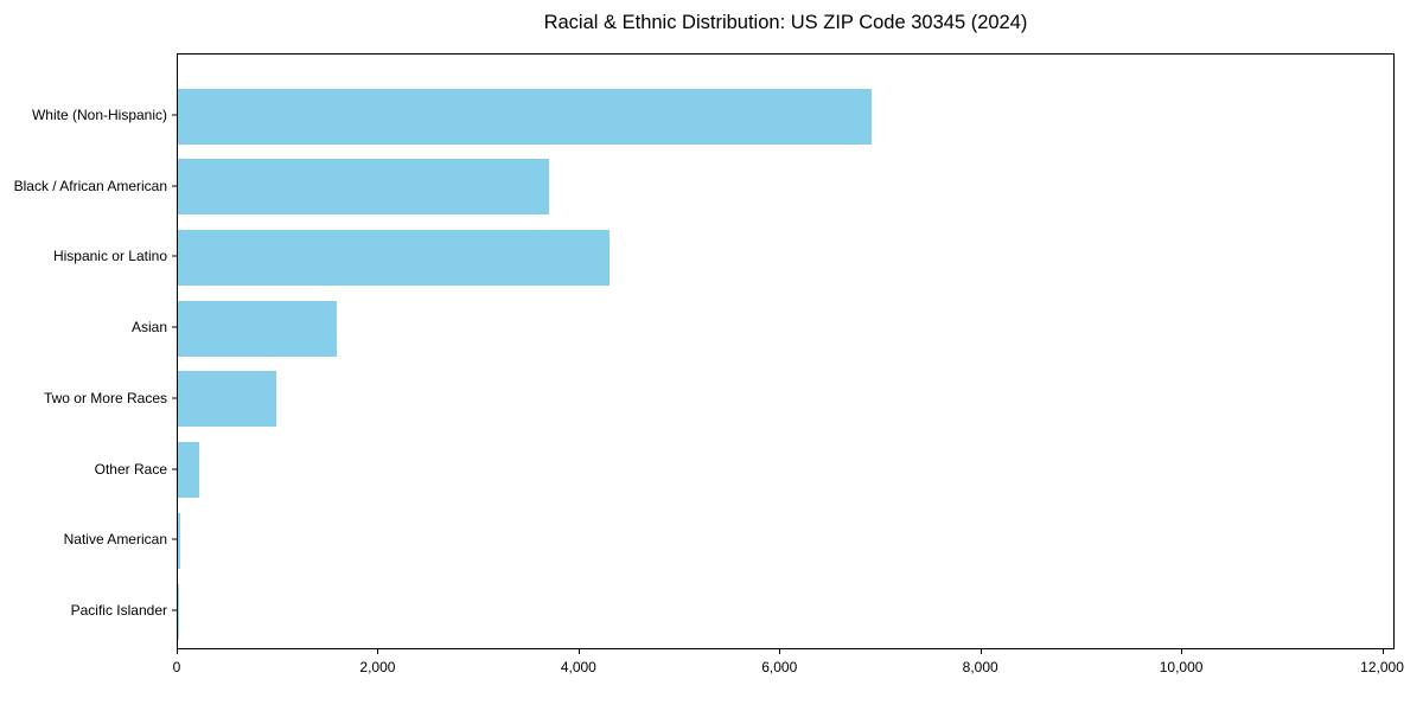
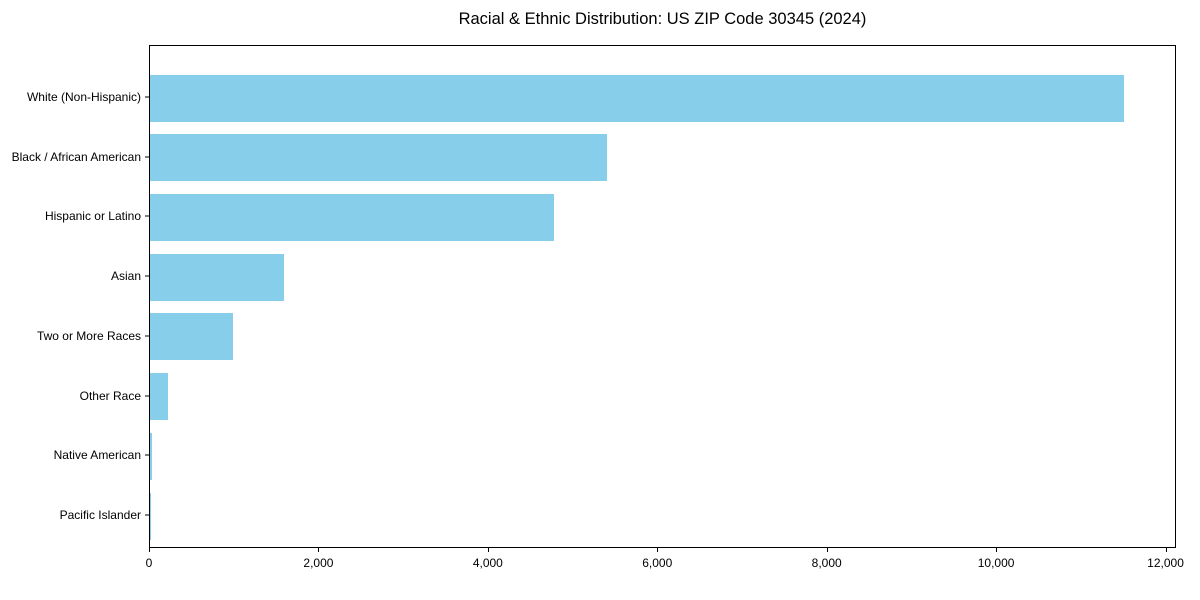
White (Non-Hispanic): 6900 -> 11500
Black / African American: 3700 -> 5400
Hispanic or Latino: 4300 -> 4800
